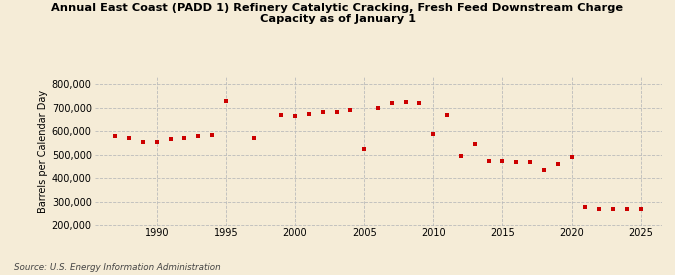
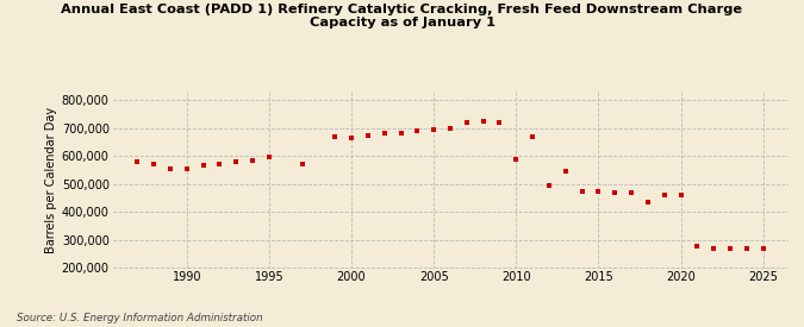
1995: 730,000 -> 597,000
2005: 525,000 -> 695,000
2020: 490,000 -> 461,000
